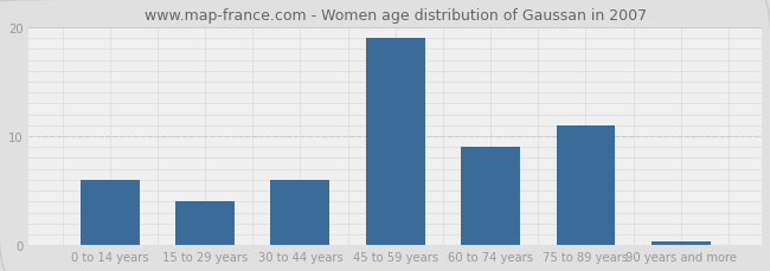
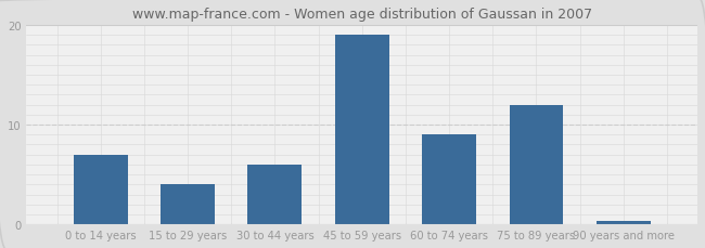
0 to 14 years: 6.0 -> 7.0
75 to 89 years: 11.0 -> 12.0
